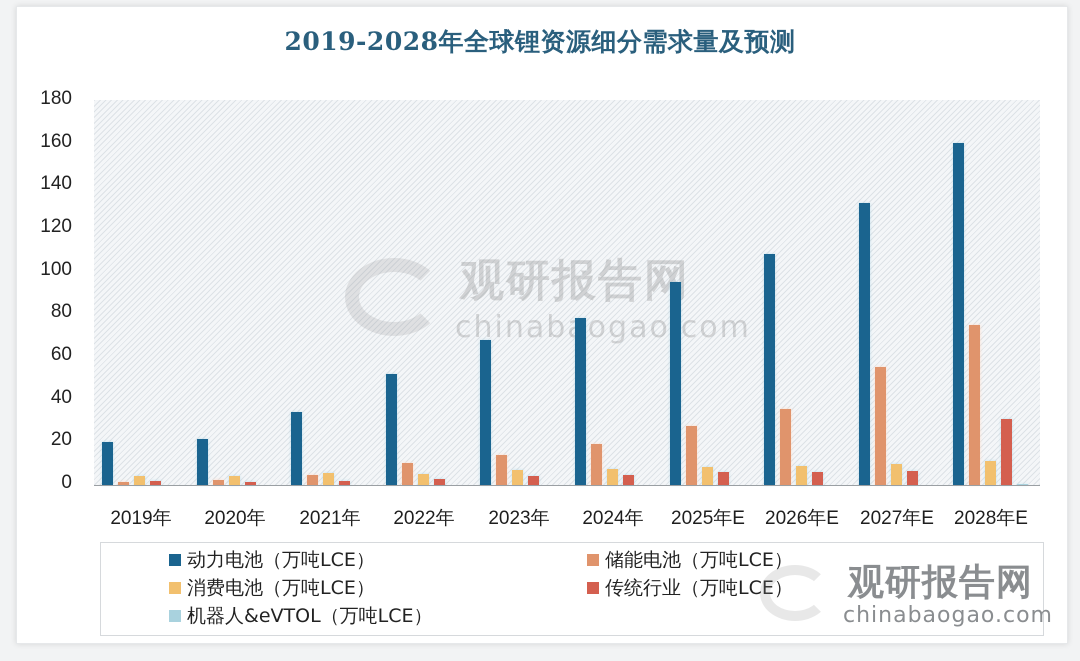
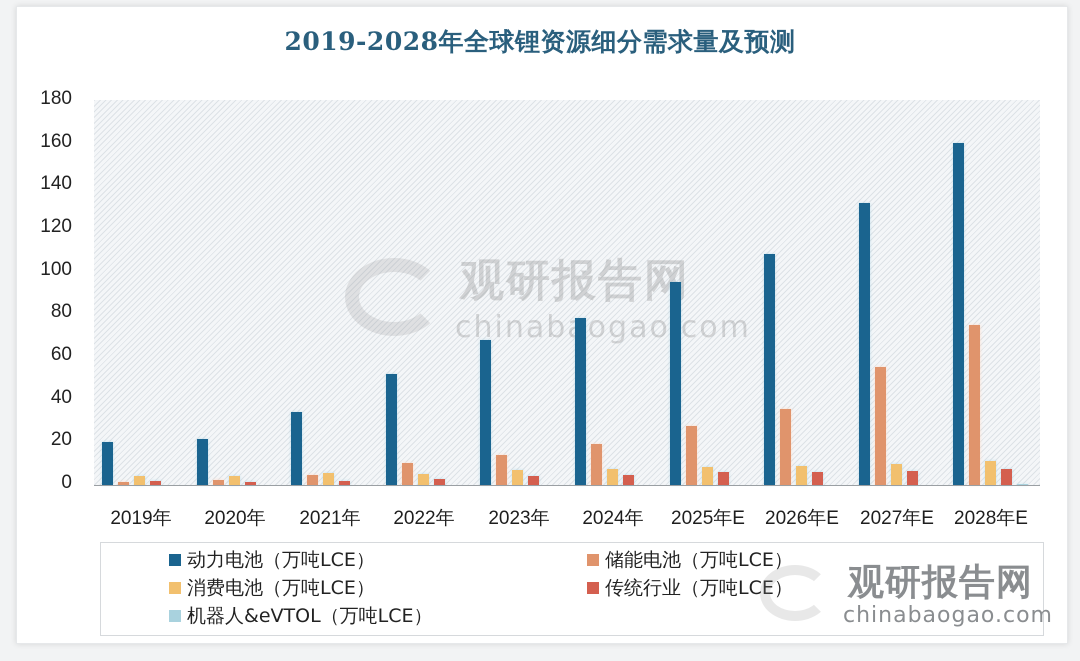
传统行业（万吨LCE）/2028年E: 31 -> 8
